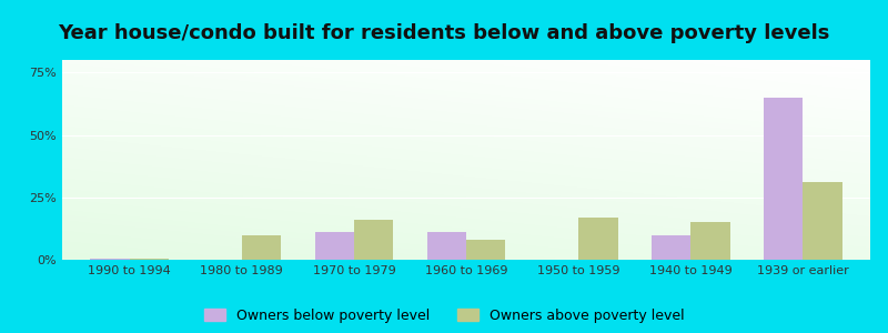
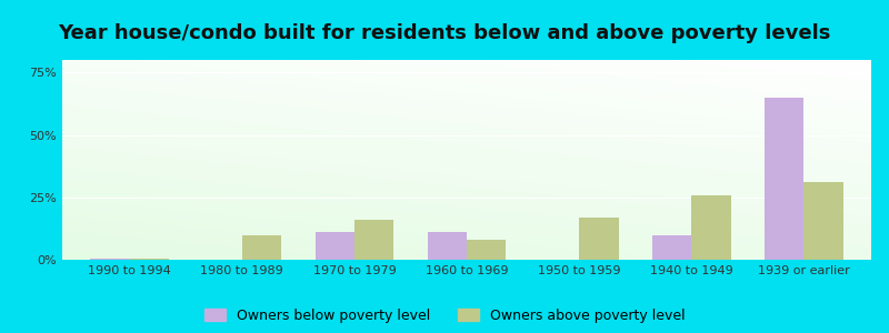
Owners above poverty level/1940 to 1949: 15.0% -> 26.0%
